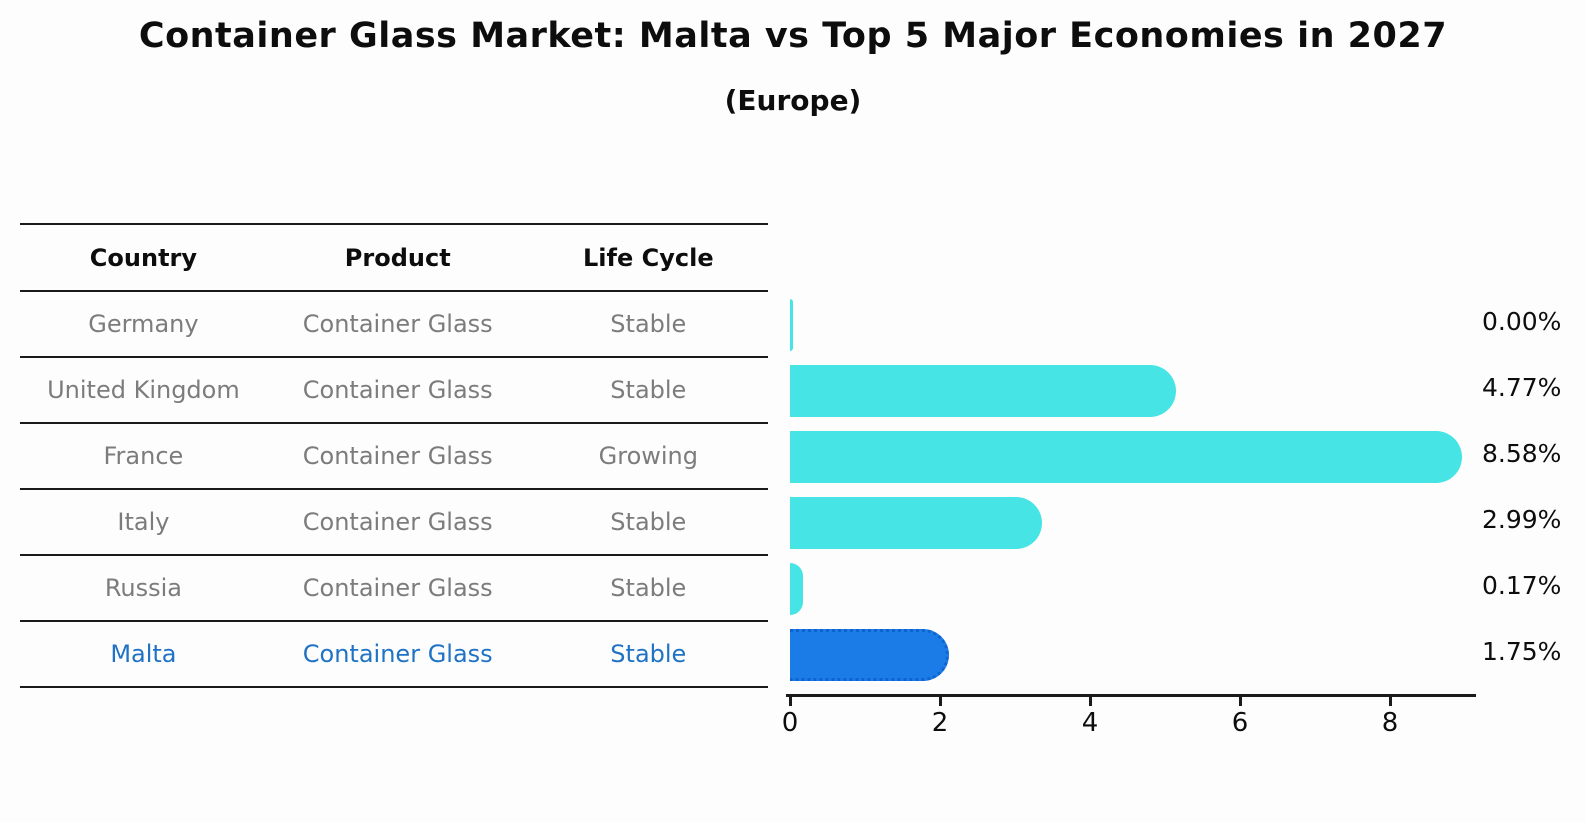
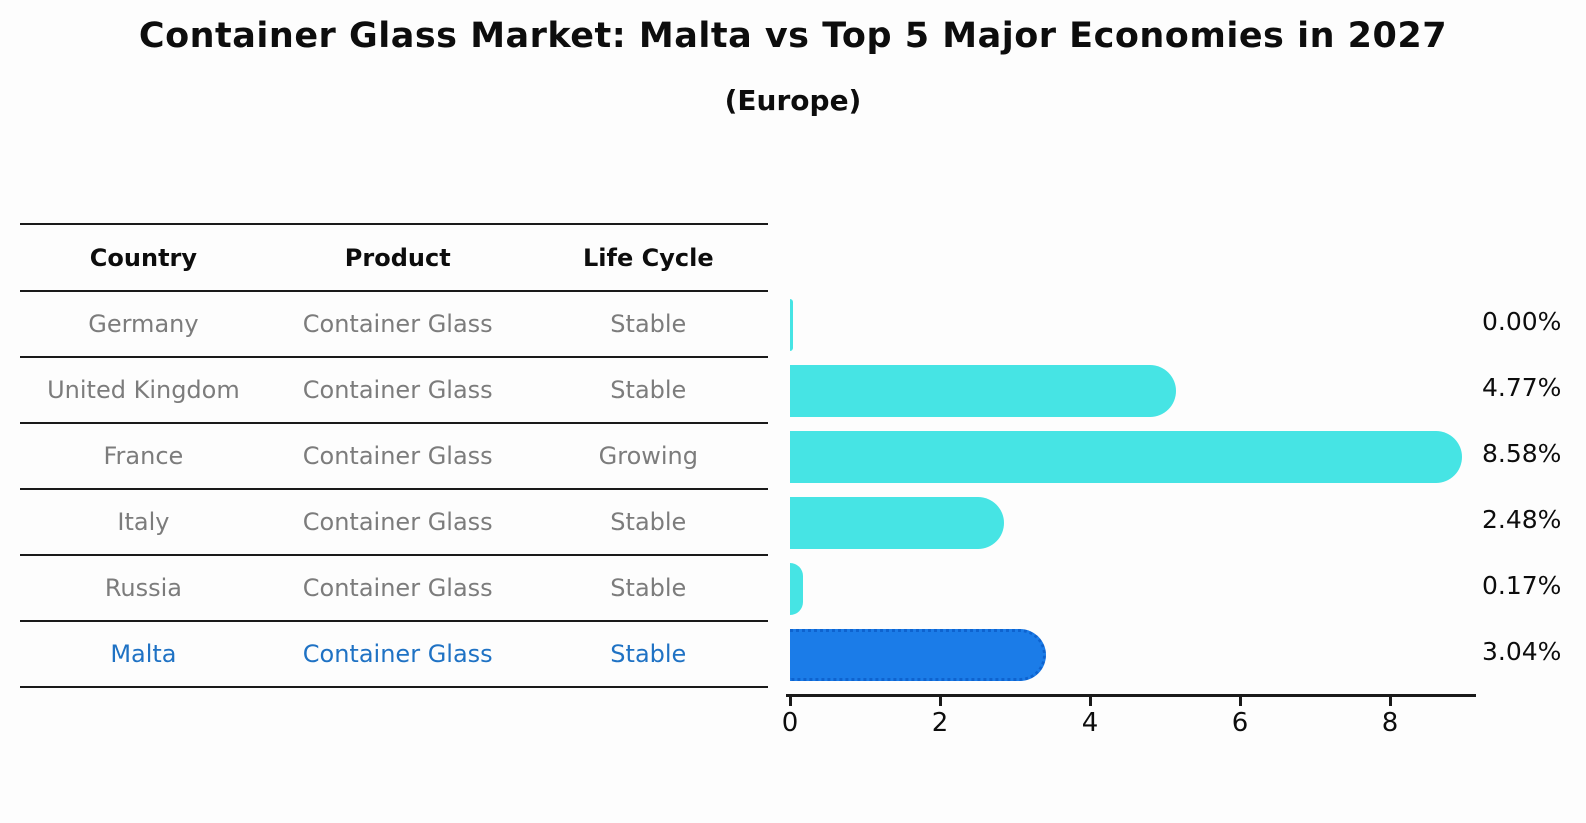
Italy: 2.99% -> 2.48%
Malta: 1.75% -> 3.04%
